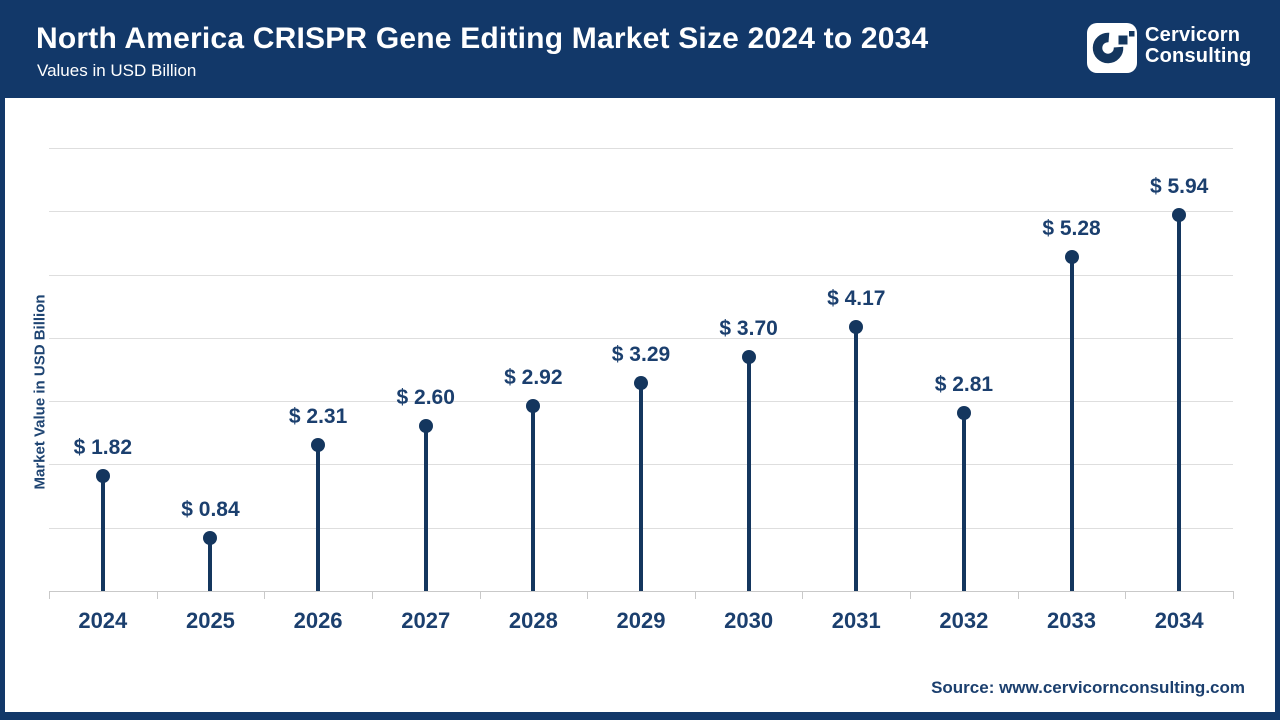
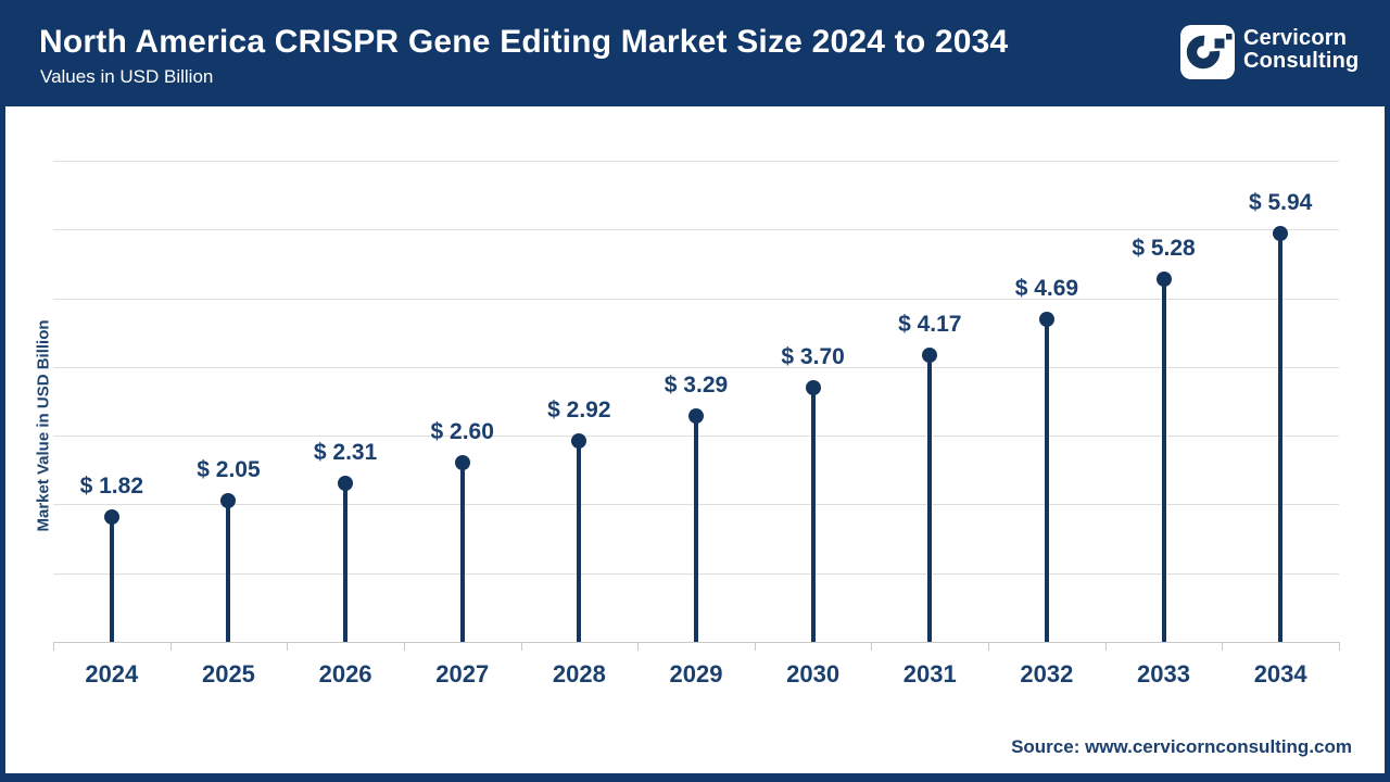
2025: 0.84 -> 2.05
2032: 2.81 -> 4.69
